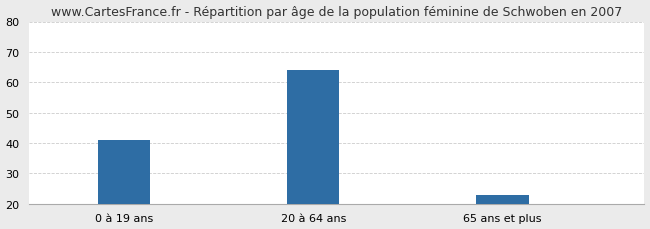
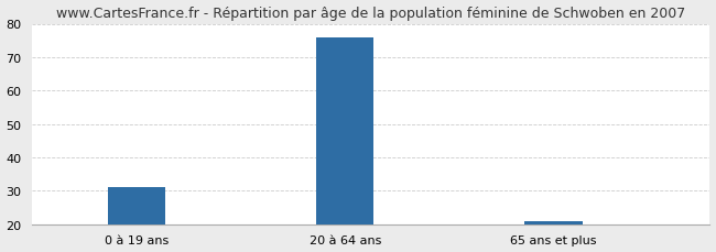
0 à 19 ans: 41 -> 31
20 à 64 ans: 64 -> 76
65 ans et plus: 23 -> 21
